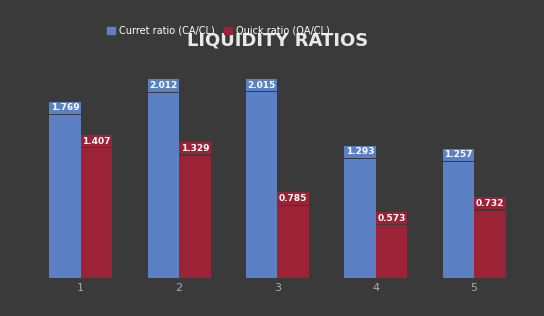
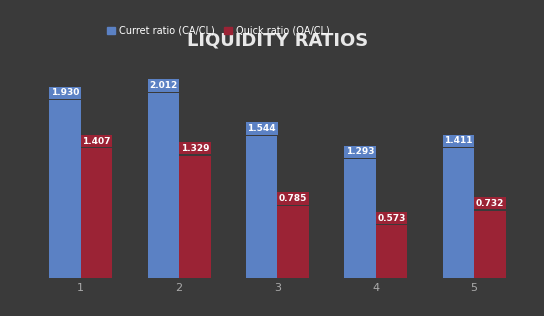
Curret ratio (CA/CL)/1: 1.769 -> 1.930
Curret ratio (CA/CL)/3: 2.015 -> 1.544
Curret ratio (CA/CL)/5: 1.257 -> 1.411
